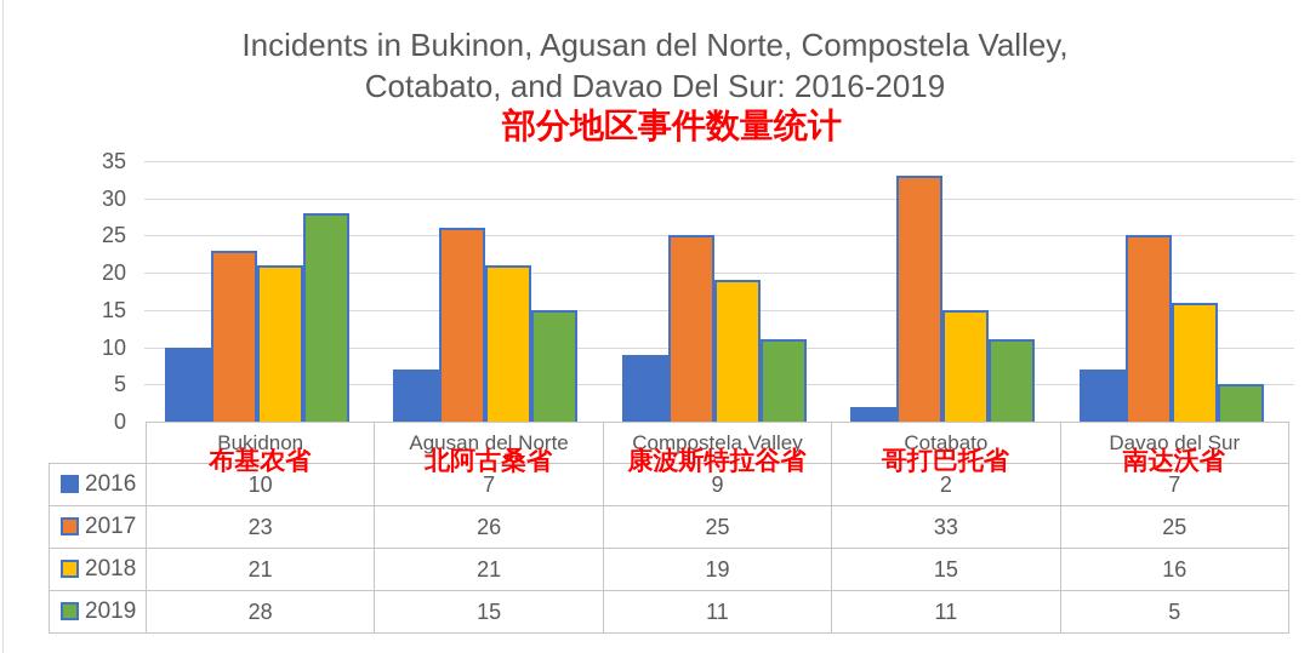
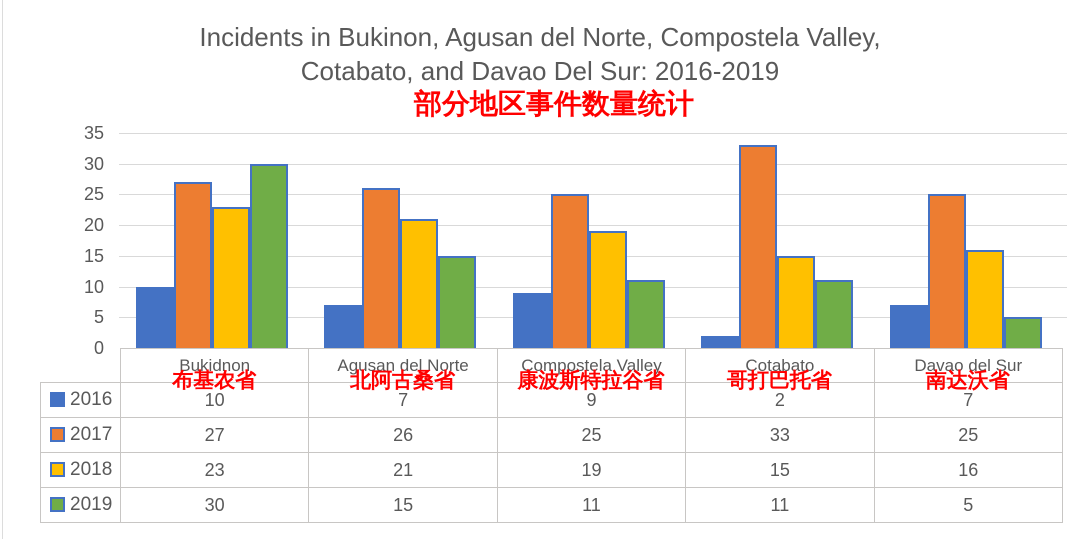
2017/Bukidnon: 23 -> 27
2018/Bukidnon: 21 -> 23
2019/Bukidnon: 28 -> 30
